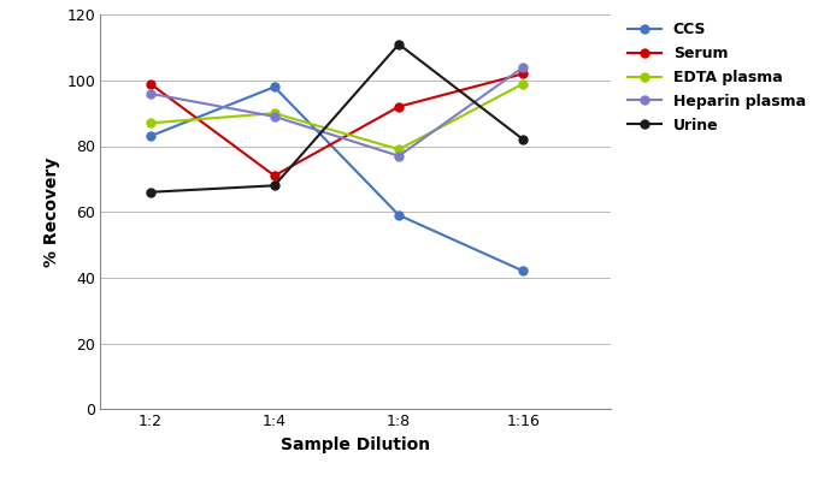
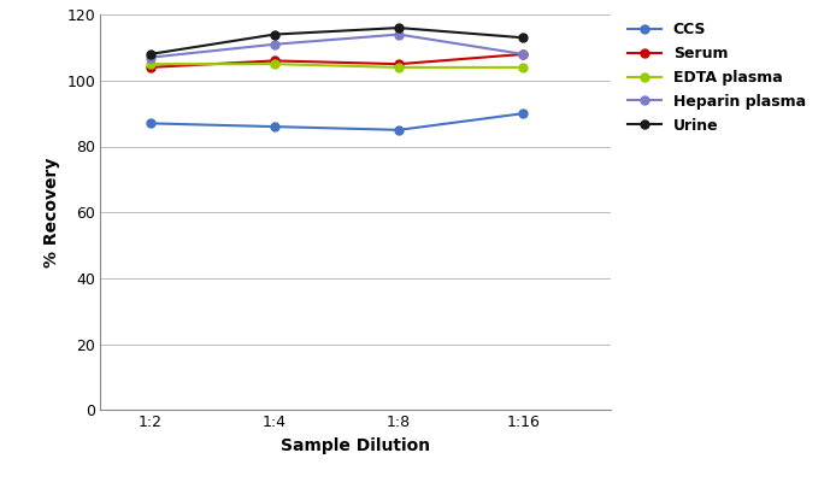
CCS/1:2: 83 -> 87
Serum/1:2: 99 -> 104
EDTA plasma/1:2: 87 -> 105
Heparin plasma/1:2: 96 -> 107
Urine/1:2: 66 -> 108
CCS/1:4: 98 -> 86
Serum/1:4: 71 -> 106
EDTA plasma/1:4: 90 -> 105
Heparin plasma/1:4: 89 -> 111
Urine/1:4: 68 -> 114
CCS/1:8: 59 -> 85
Serum/1:8: 92 -> 105
EDTA plasma/1:8: 79 -> 104
Heparin plasma/1:8: 77 -> 114
Urine/1:8: 111 -> 116
CCS/1:16: 42 -> 90
Serum/1:16: 102 -> 108
EDTA plasma/1:16: 99 -> 104
Heparin plasma/1:16: 104 -> 108
Urine/1:16: 82 -> 113
